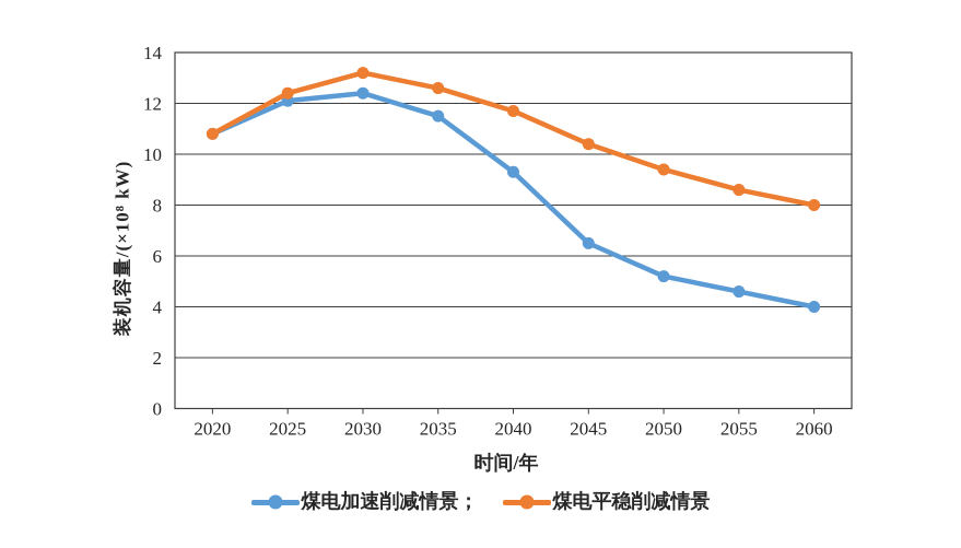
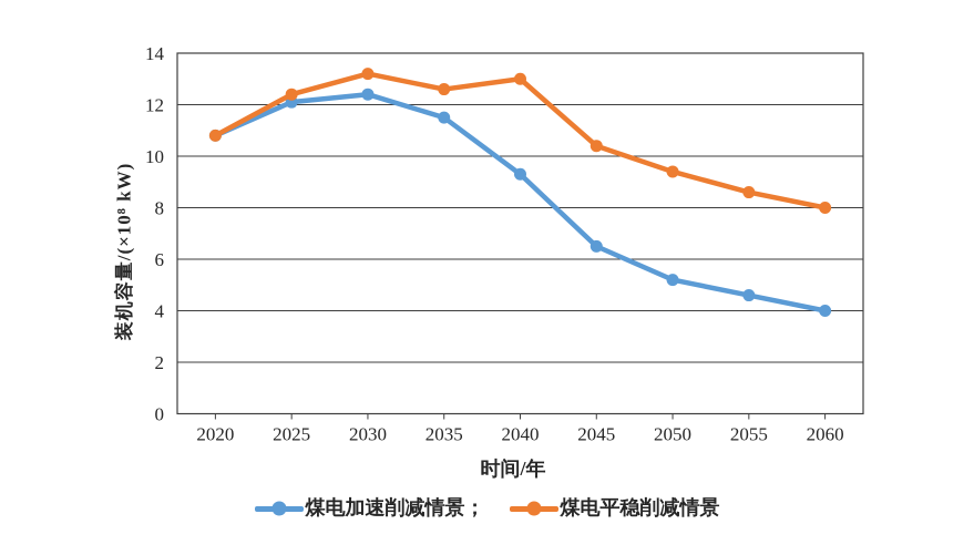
煤电平稳削减情景/2040: 11.7 -> 13.0
